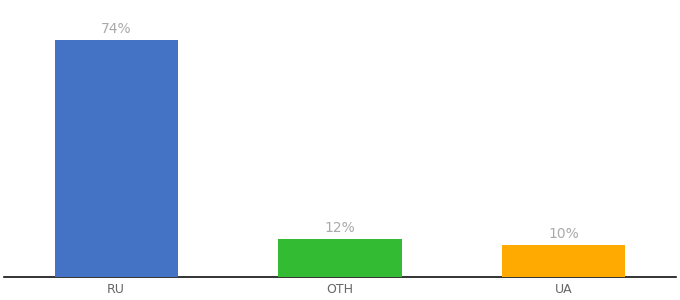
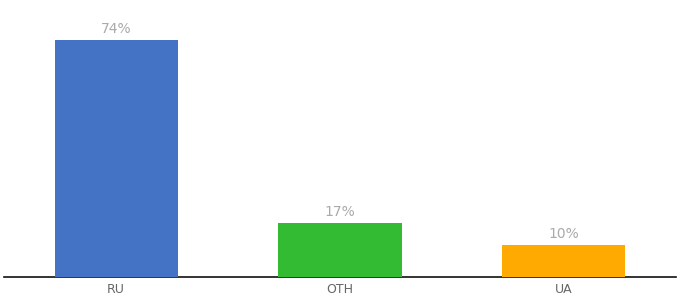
OTH: 12% -> 17%
